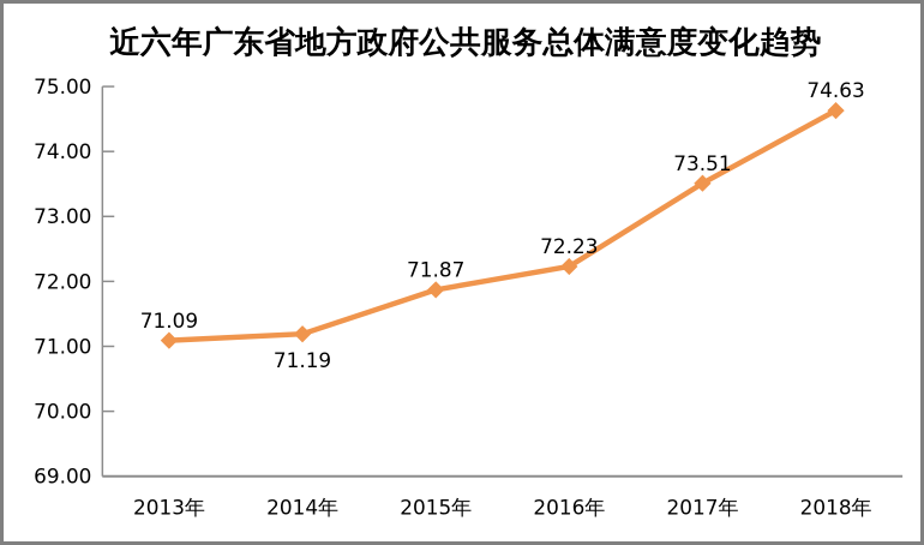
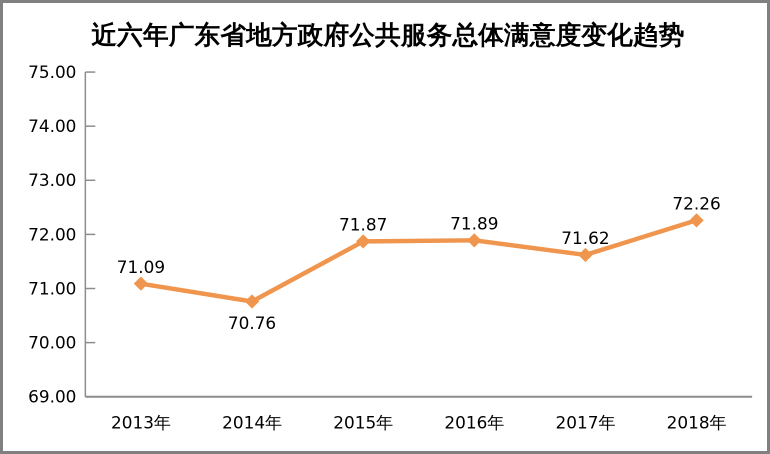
2014年: 71.19 -> 70.76
2016年: 72.23 -> 71.89
2017年: 73.51 -> 71.62
2018年: 74.63 -> 72.26
